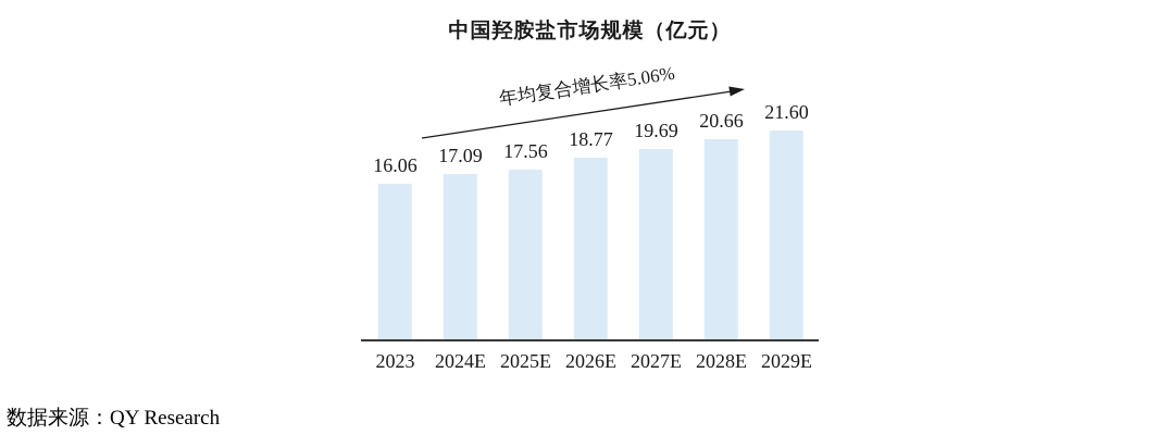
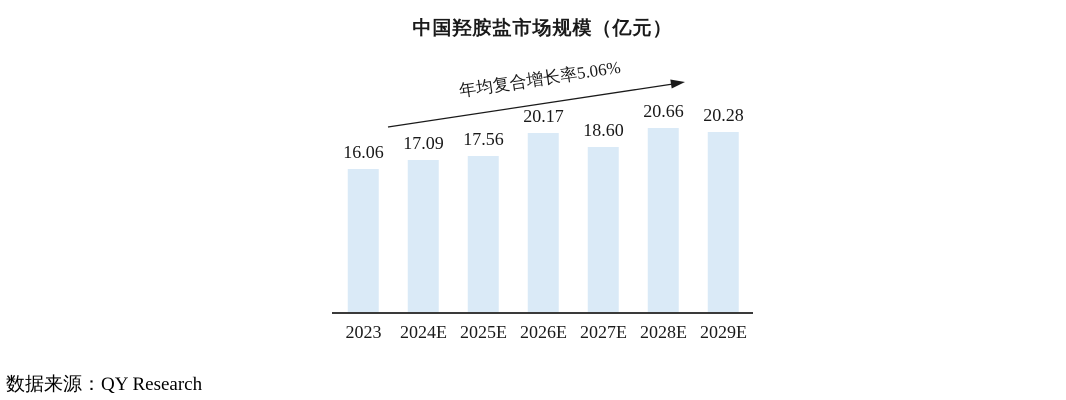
2026E: 18.77 -> 20.17
2027E: 19.69 -> 18.60
2029E: 21.60 -> 20.28
